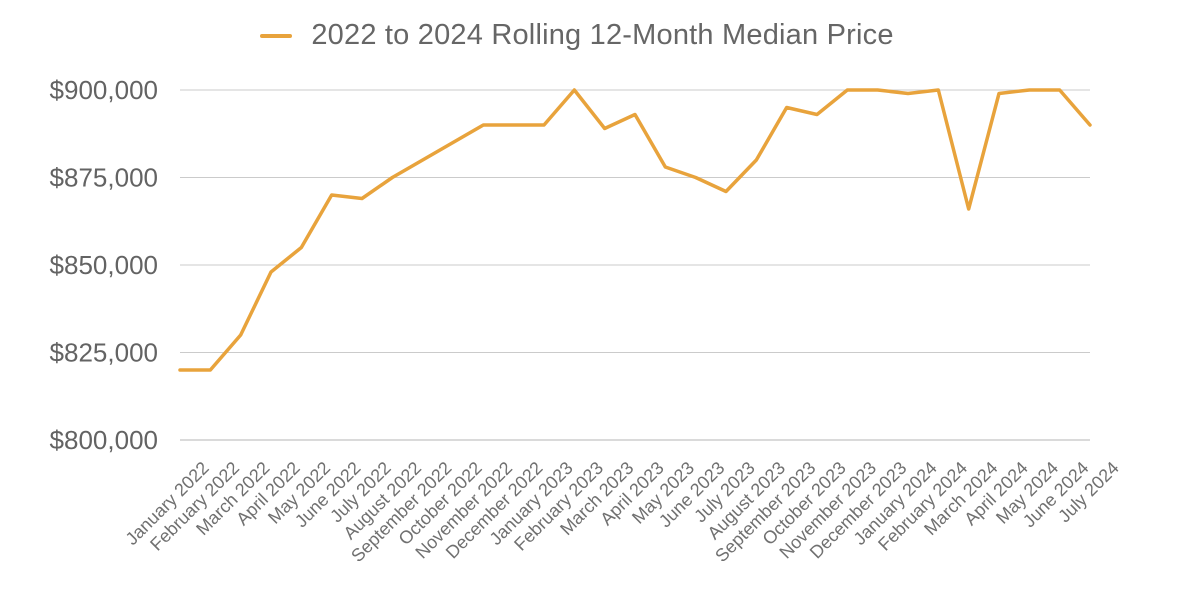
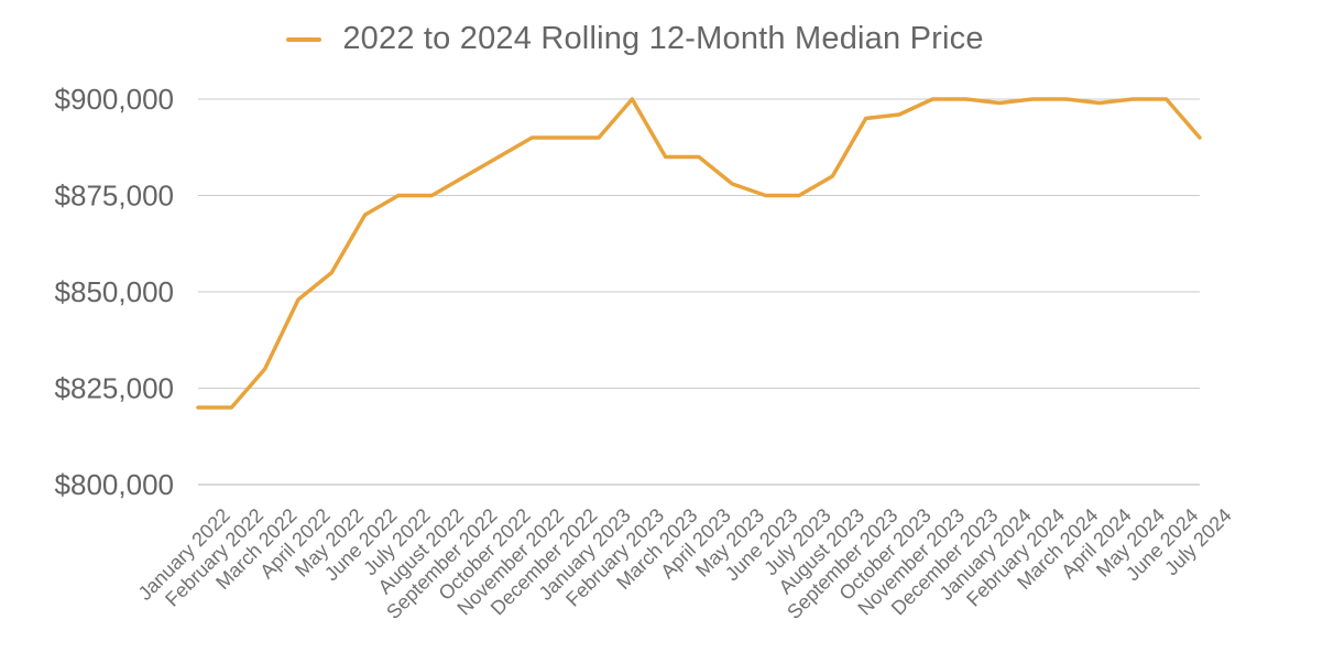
July 2022: $869000 -> $875000
March 2023: $889000 -> $885000
April 2023: $893000 -> $885000
July 2023: $871000 -> $875000
October 2023: $893000 -> $896000
March 2024: $866000 -> $900000
